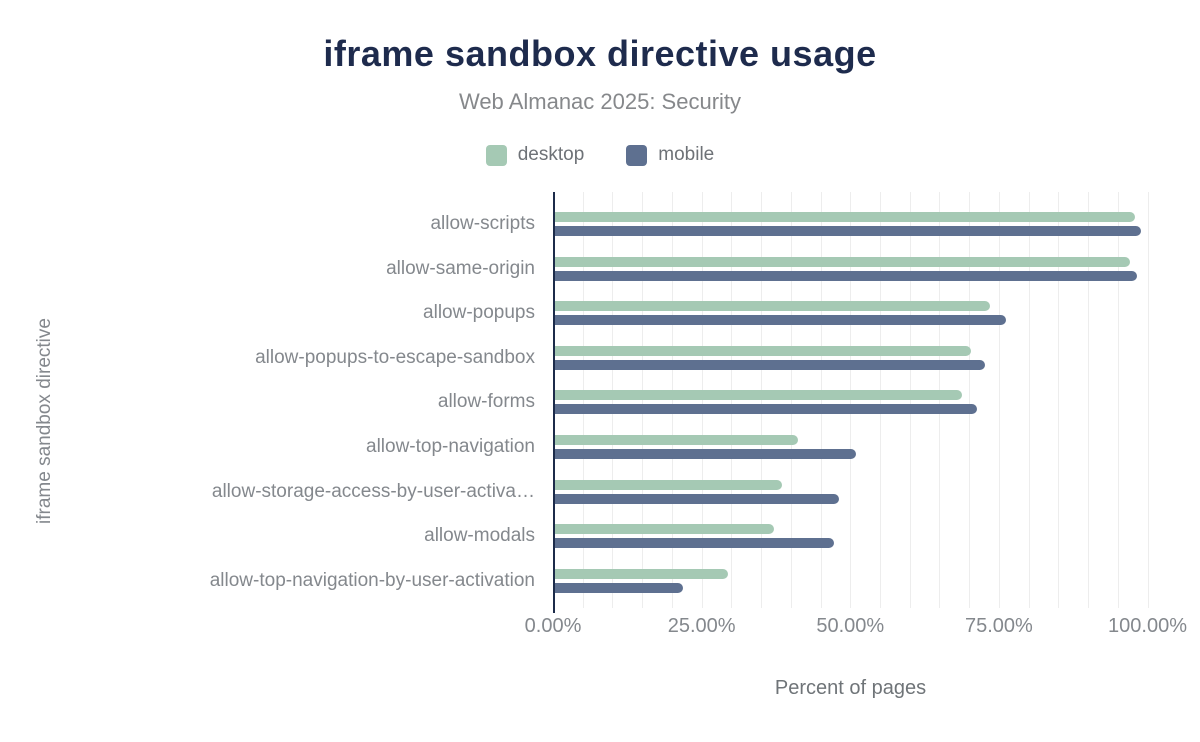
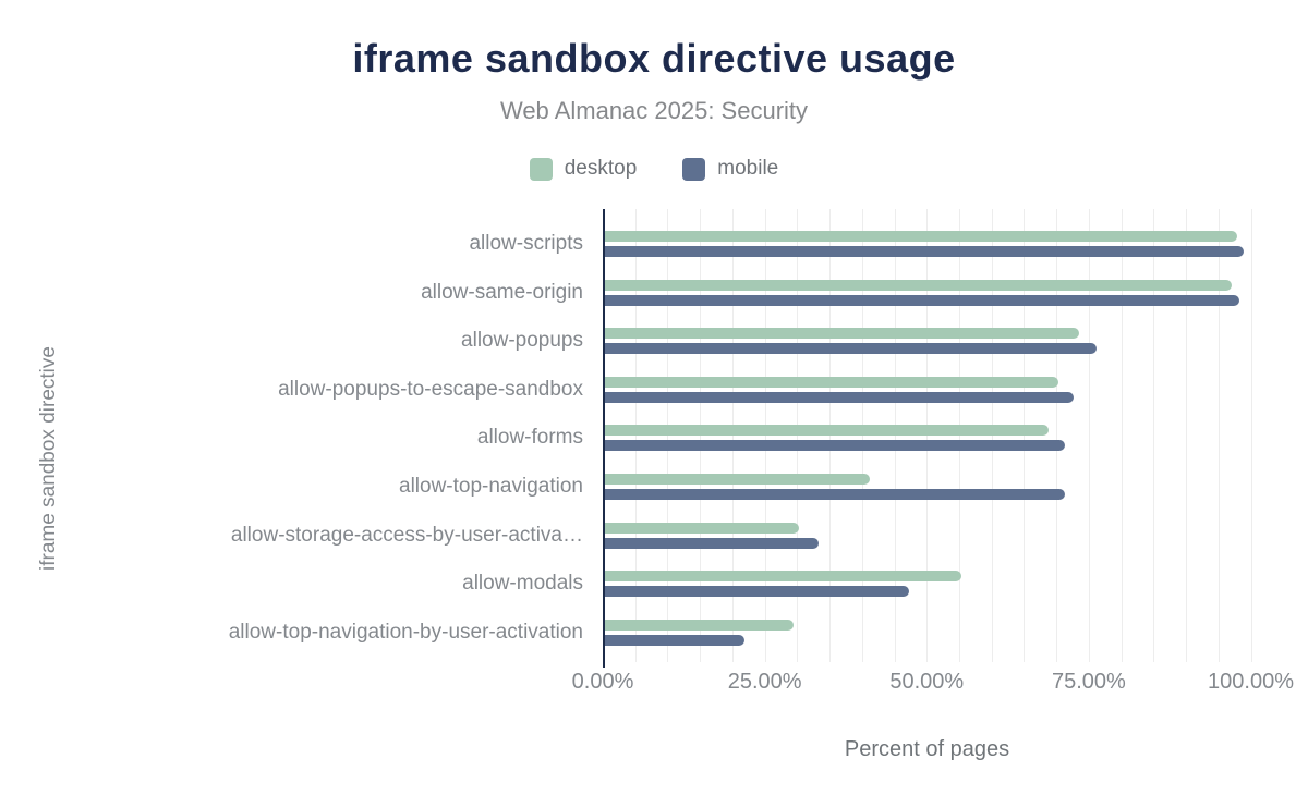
mobile/allow-top-navigation: 51% -> 71%
desktop/allow-storage-access-by-user-activa…: 38% -> 30%
mobile/allow-storage-access-by-user-activa…: 48% -> 33%
desktop/allow-modals: 37% -> 55%
